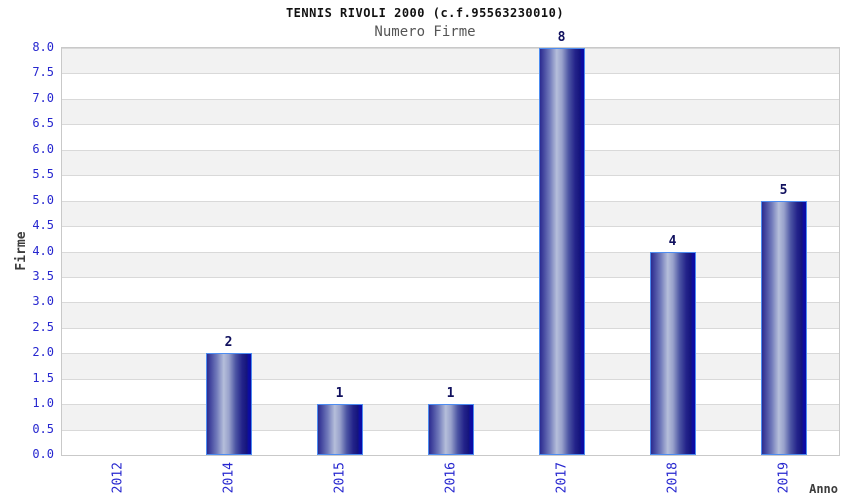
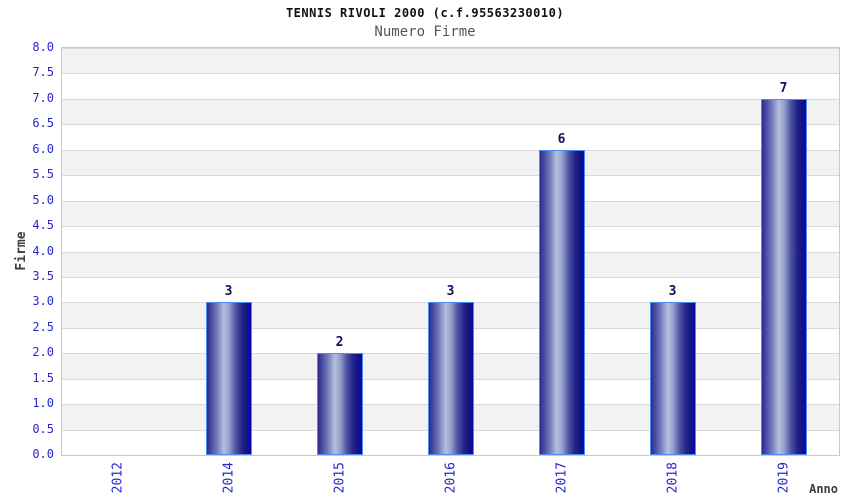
2014: 2 -> 3
2015: 1 -> 2
2016: 1 -> 3
2017: 8 -> 6
2018: 4 -> 3
2019: 5 -> 7
